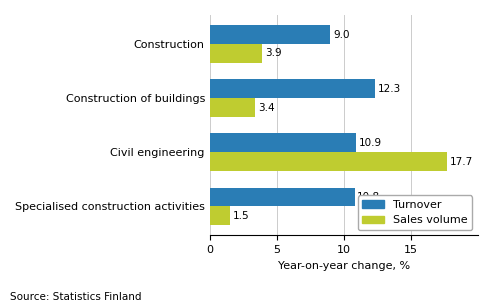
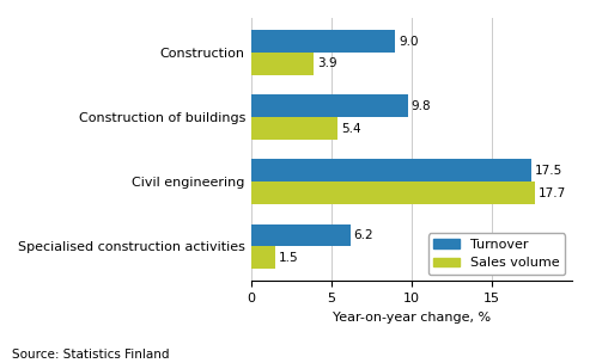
Turnover/Construction of buildings: 12.3 -> 9.8
Sales volume/Construction of buildings: 3.4 -> 5.4
Turnover/Civil engineering: 10.9 -> 17.5
Turnover/Specialised construction activities: 10.8 -> 6.2
